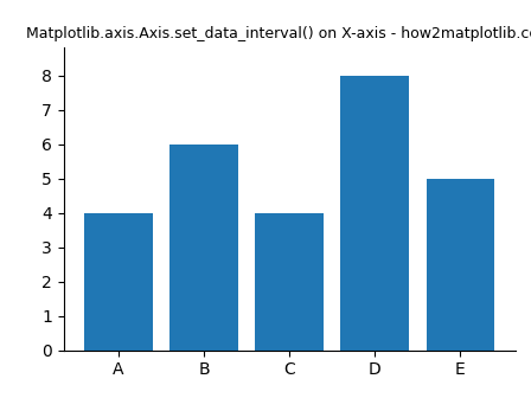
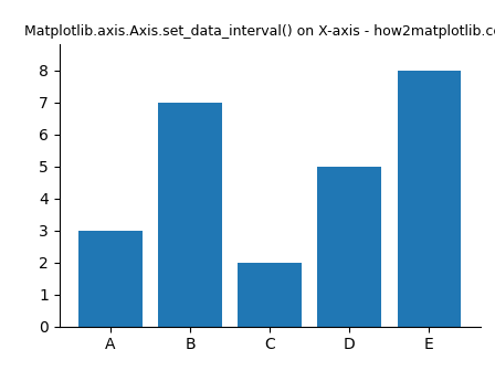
A: 4 -> 3
B: 6 -> 7
C: 4 -> 2
D: 8 -> 5
E: 5 -> 8
